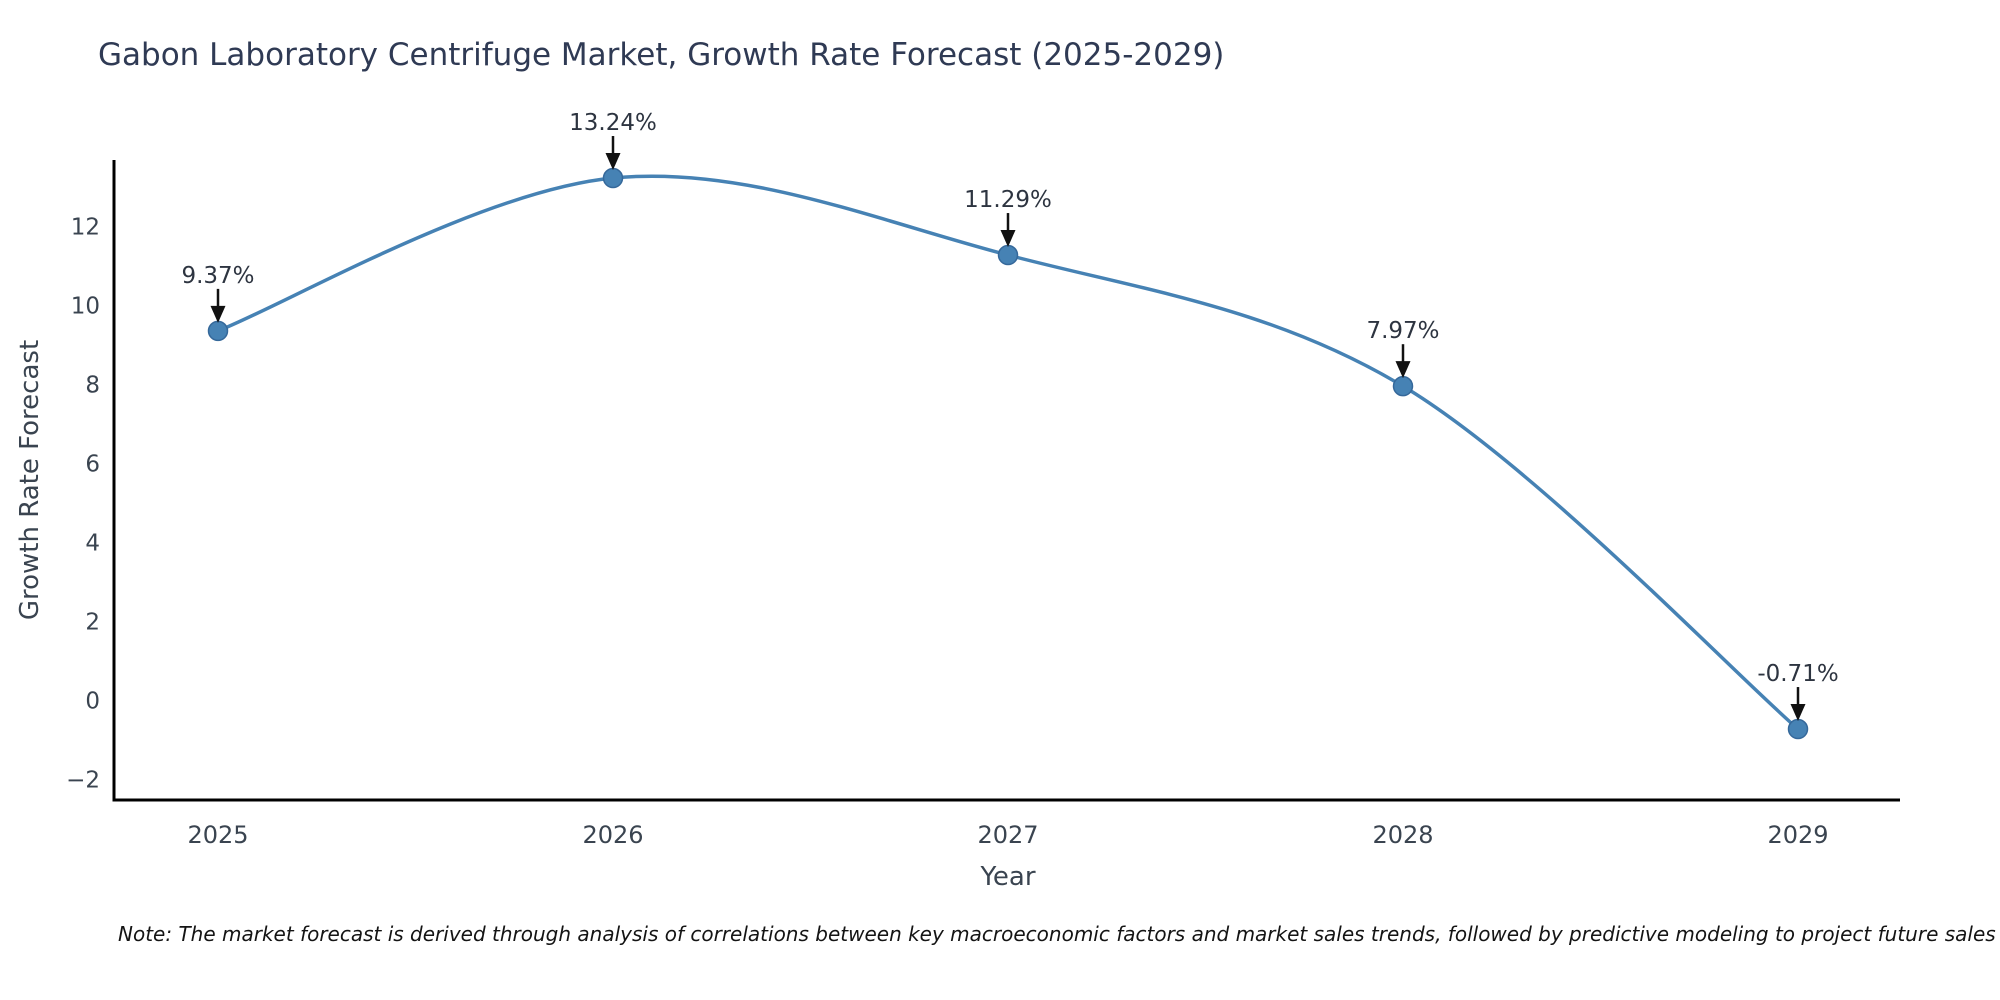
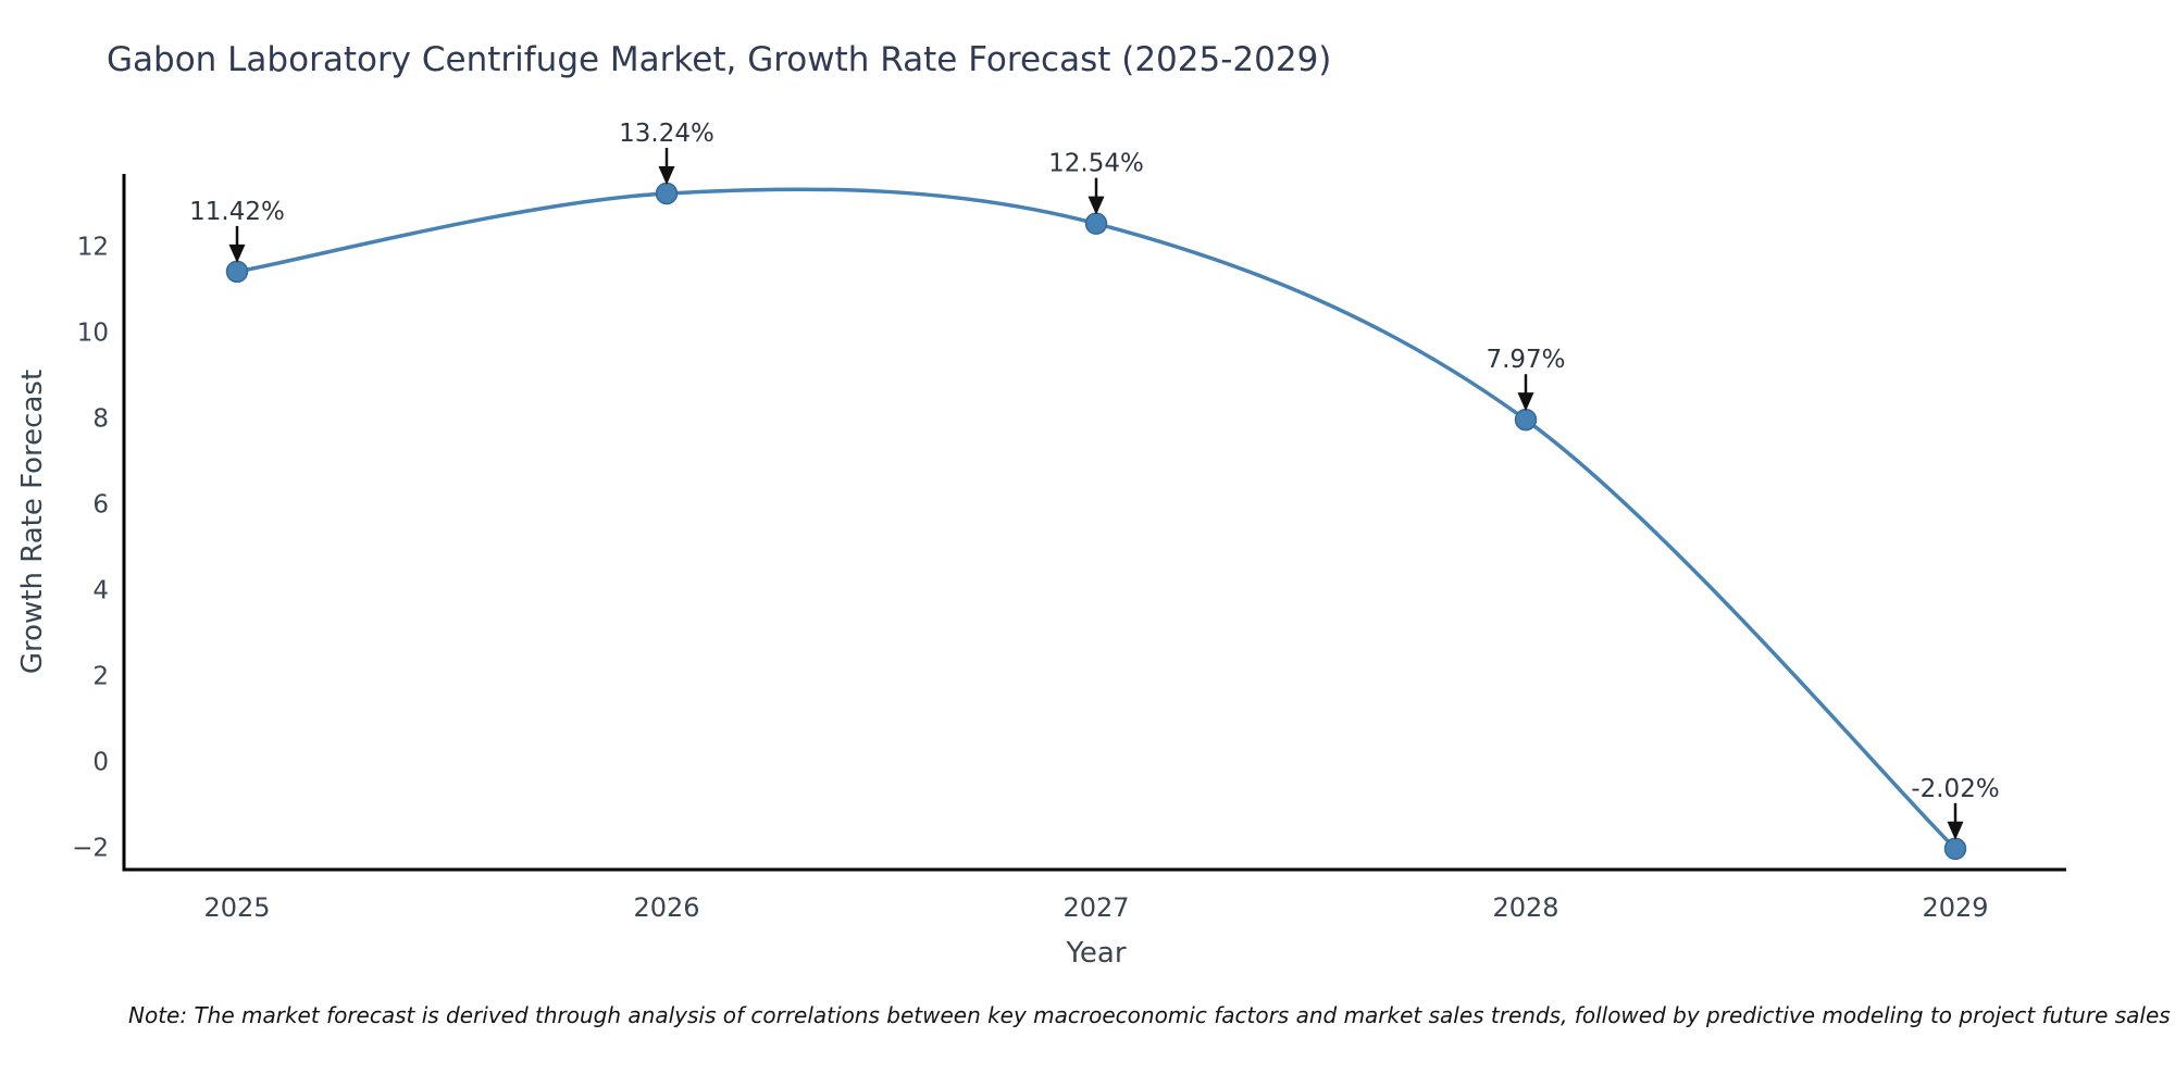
2025: 9.37% -> 11.42%
2027: 11.29% -> 12.54%
2029: -0.71% -> -2.02%
